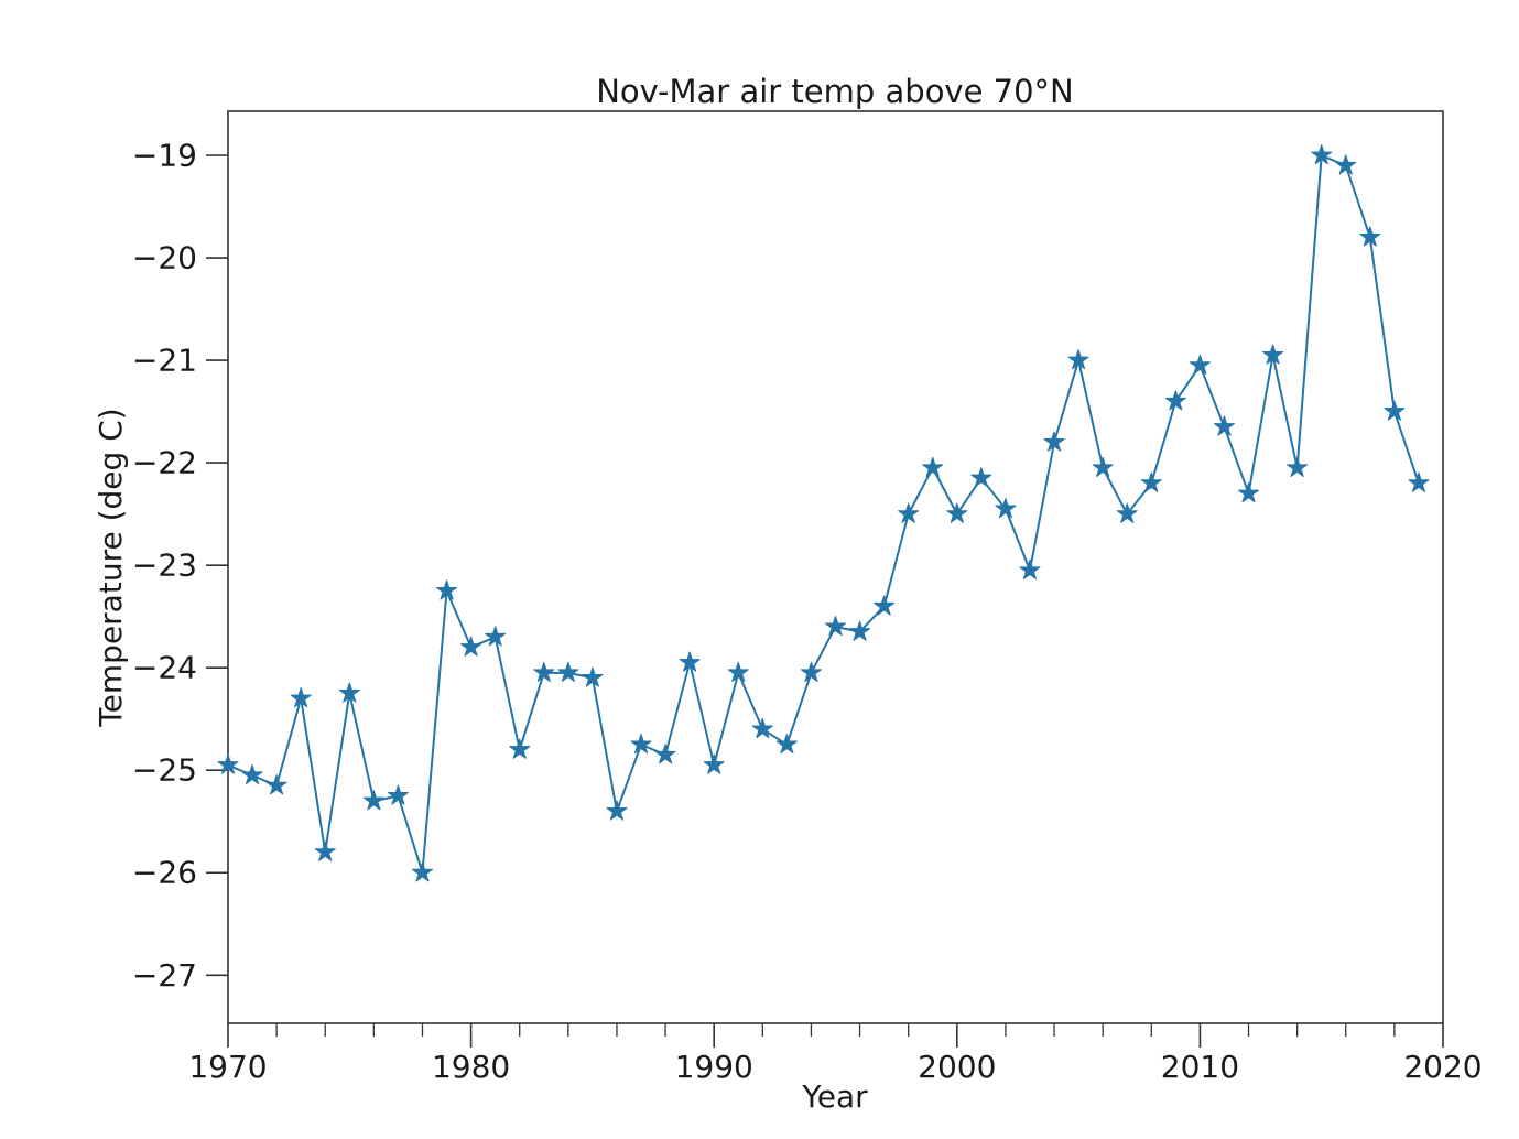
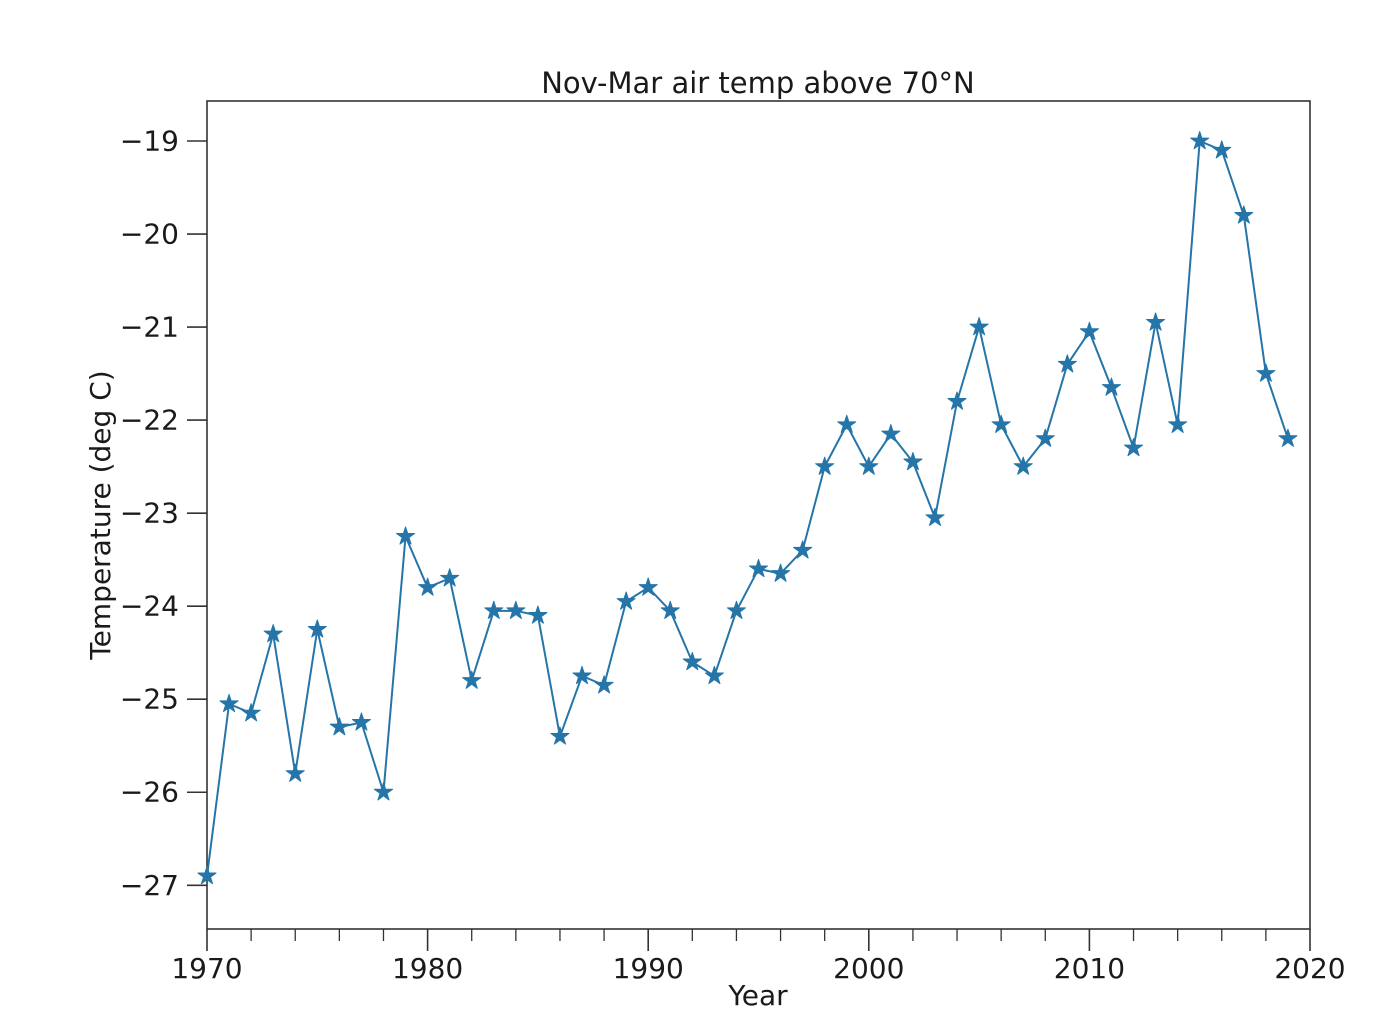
1970: -24.9 -> -26.9
1990: -24.9 -> -23.8
